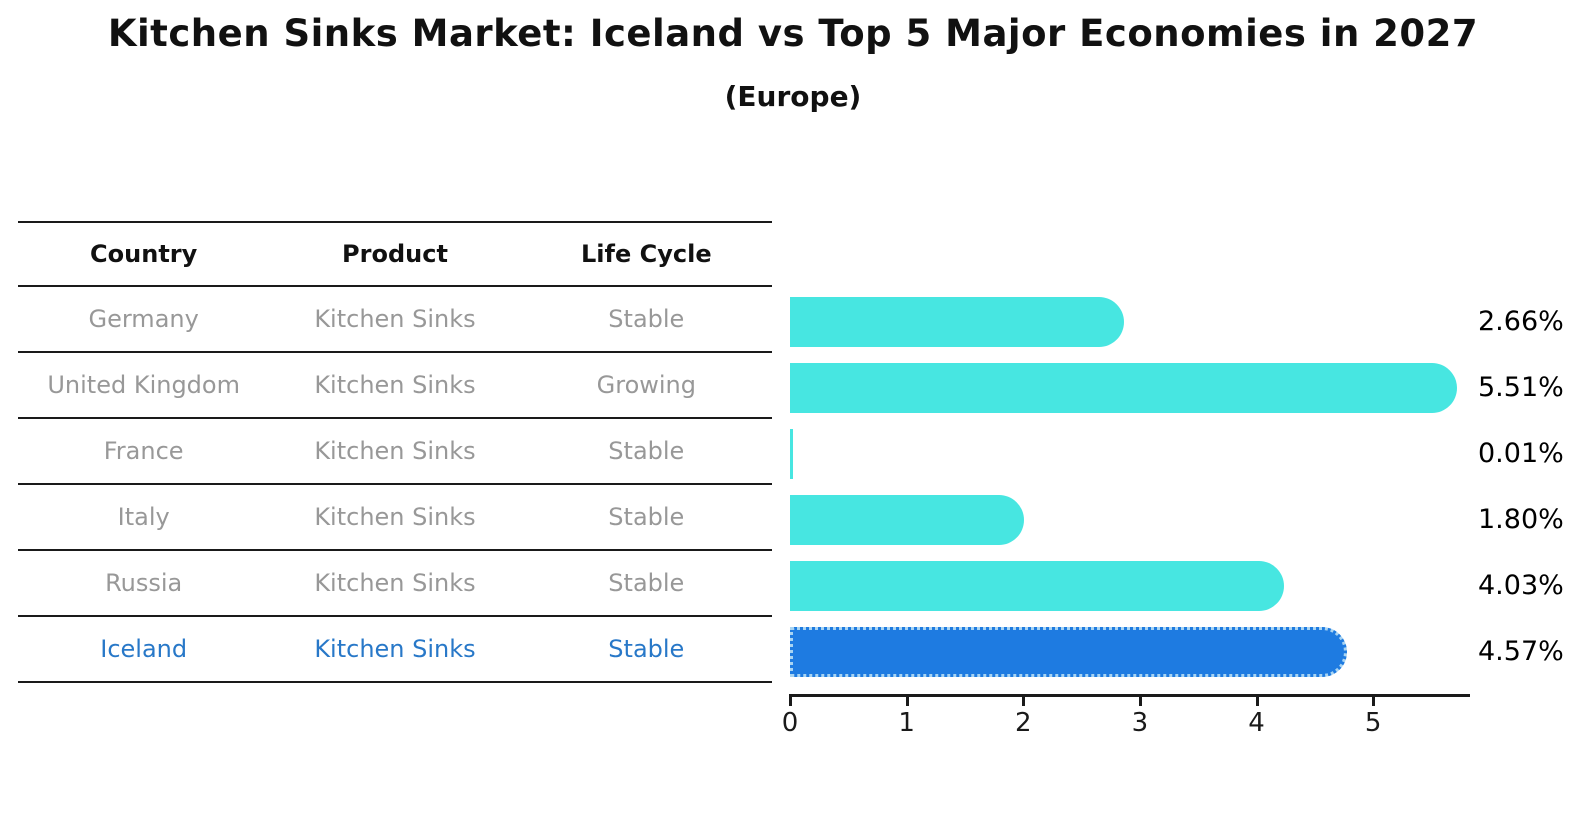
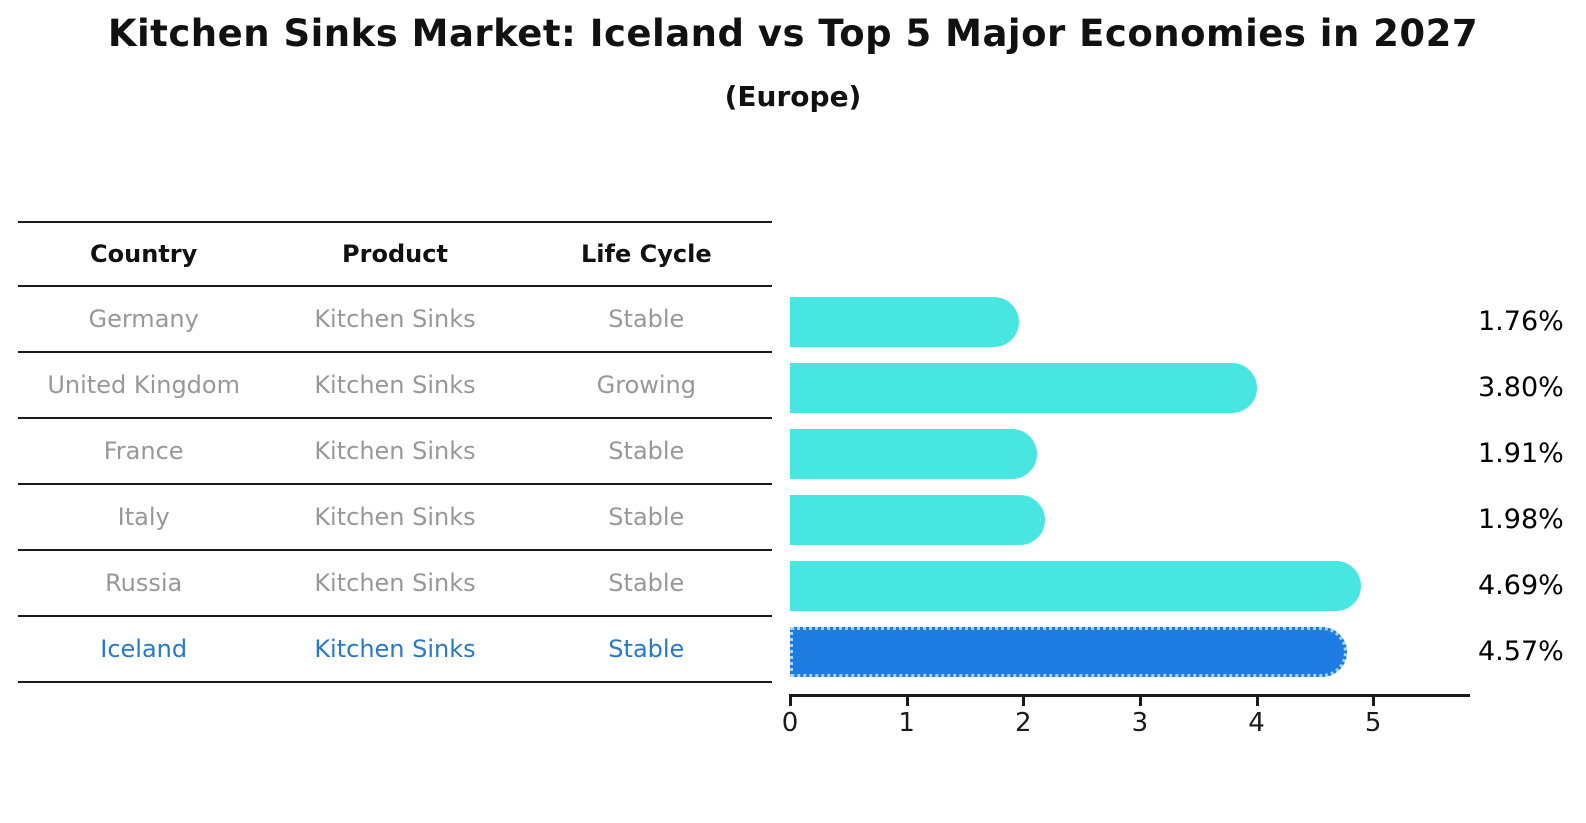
Germany: 2.66% -> 1.76%
United Kingdom: 5.51% -> 3.80%
France: 0.01% -> 1.91%
Italy: 1.80% -> 1.98%
Russia: 4.03% -> 4.69%
